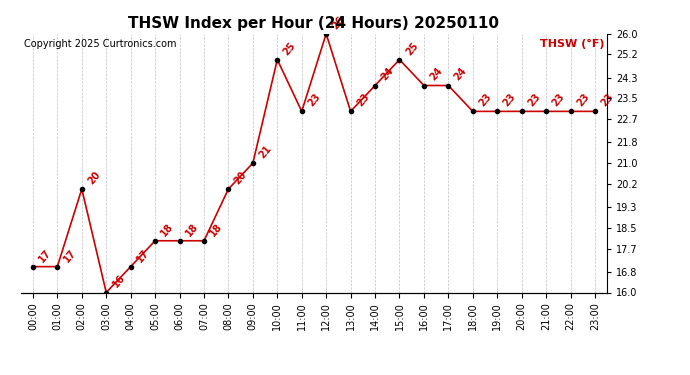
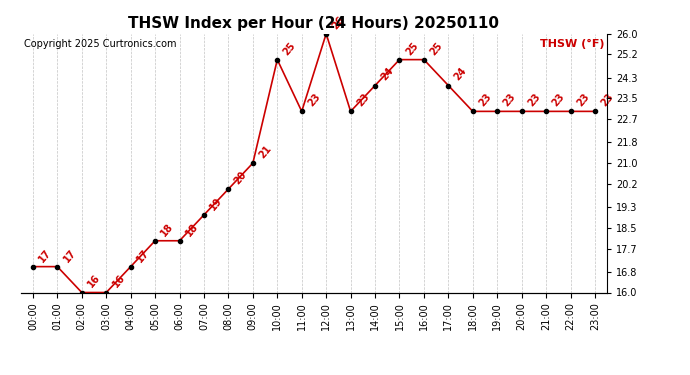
02:00: 20 -> 16
07:00: 18 -> 19
16:00: 24 -> 25
